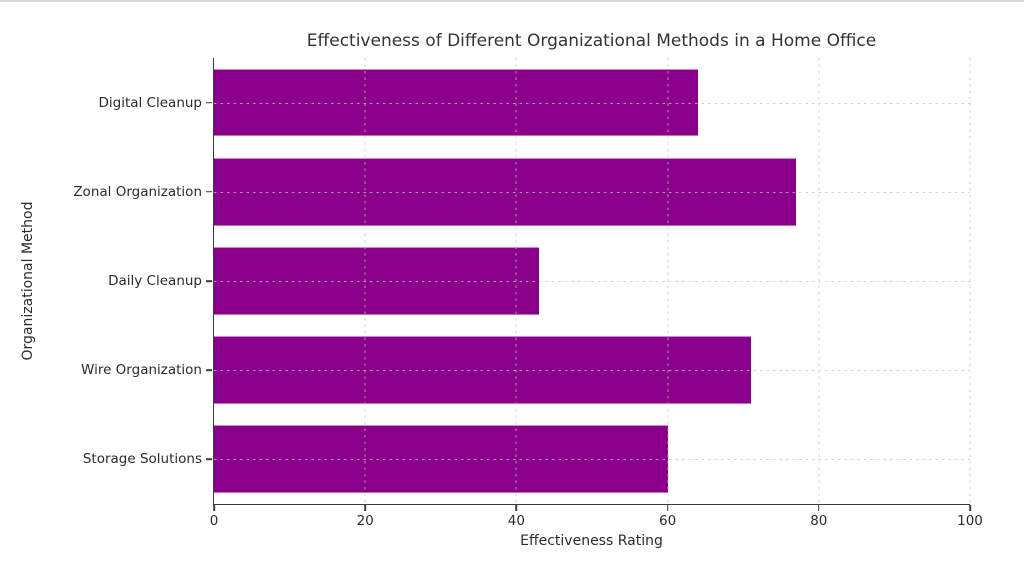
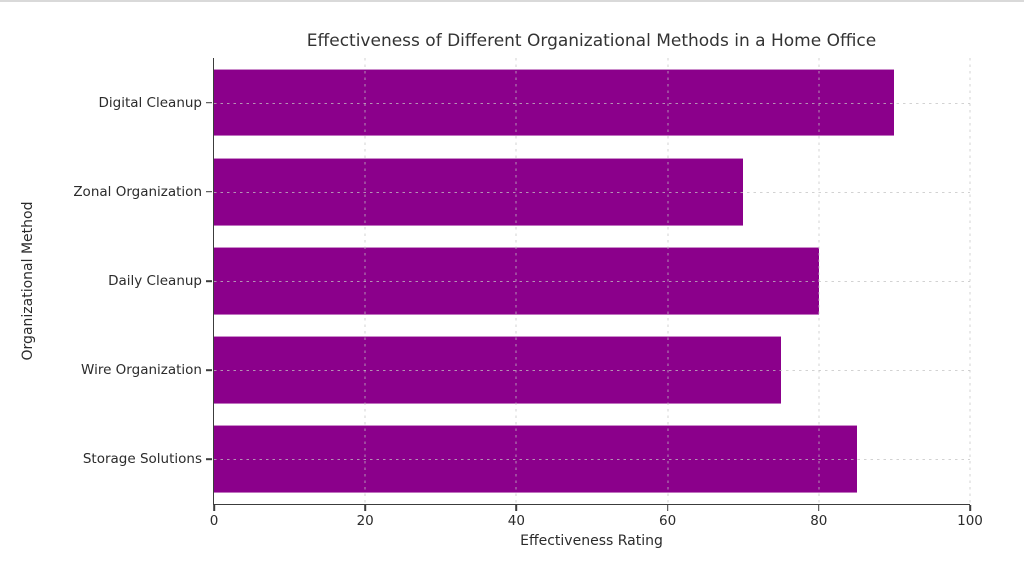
Digital Cleanup: 64 -> 90
Zonal Organization: 77 -> 70
Daily Cleanup: 43 -> 80
Wire Organization: 71 -> 75
Storage Solutions: 60 -> 85
